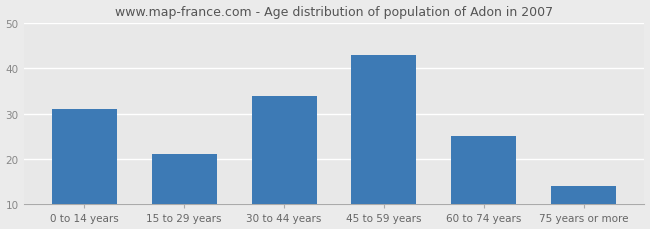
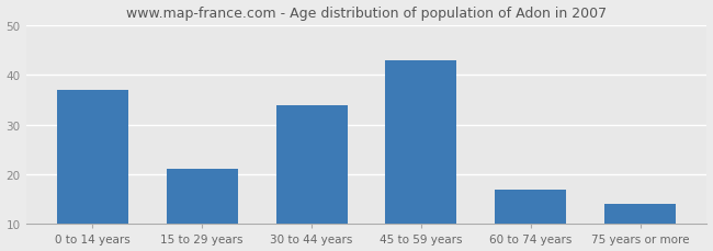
0 to 14 years: 31 -> 37
60 to 74 years: 25 -> 17
